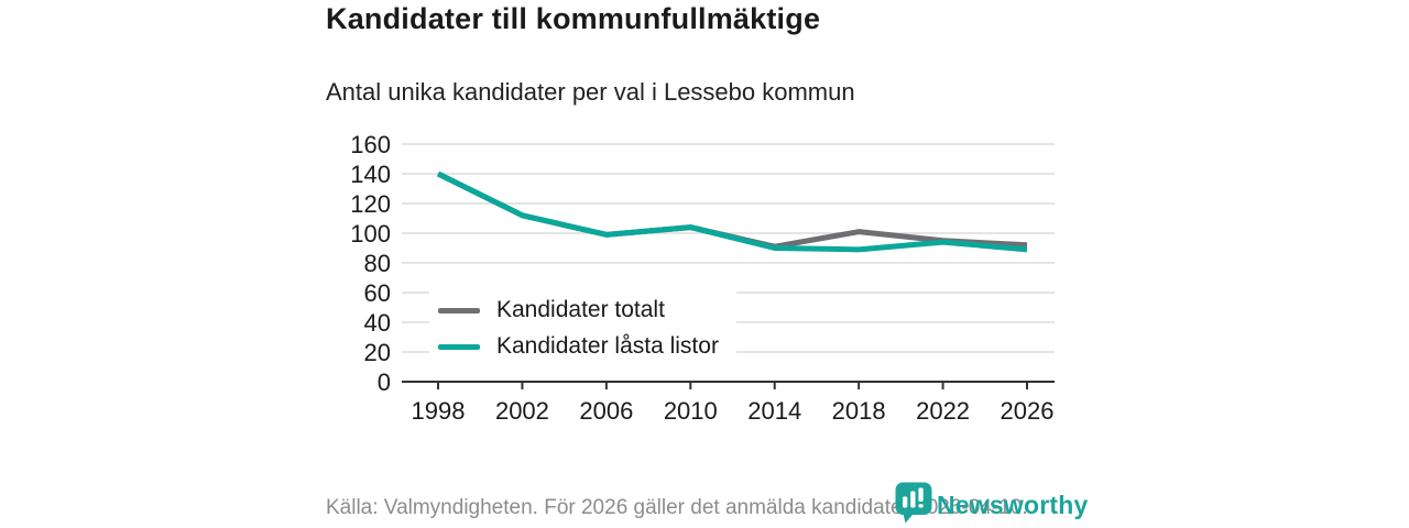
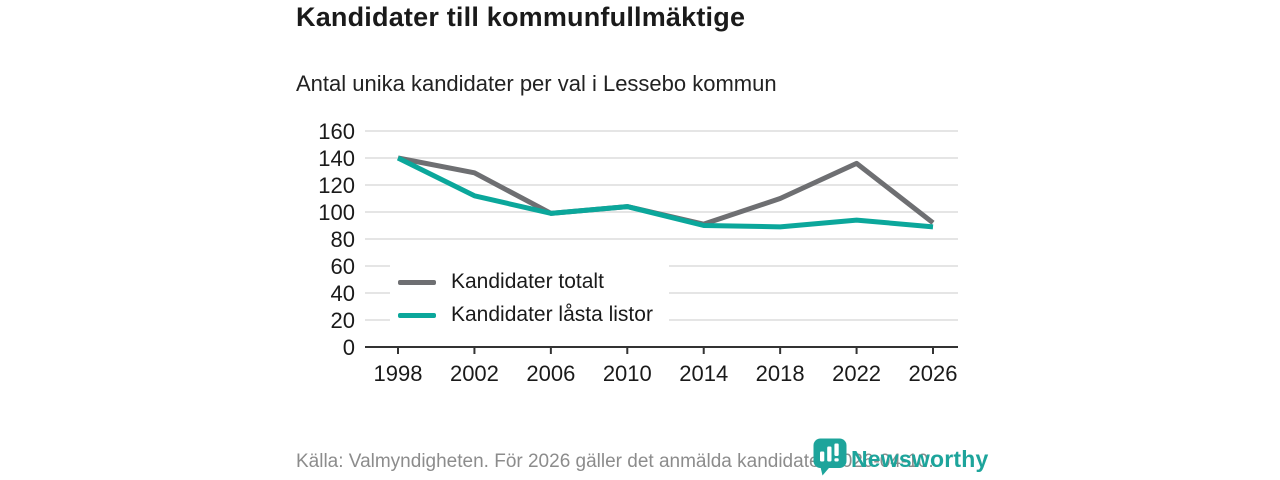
Kandidater totalt/2002: 112 -> 129
Kandidater totalt/2018: 101 -> 110
Kandidater totalt/2022: 95 -> 136
